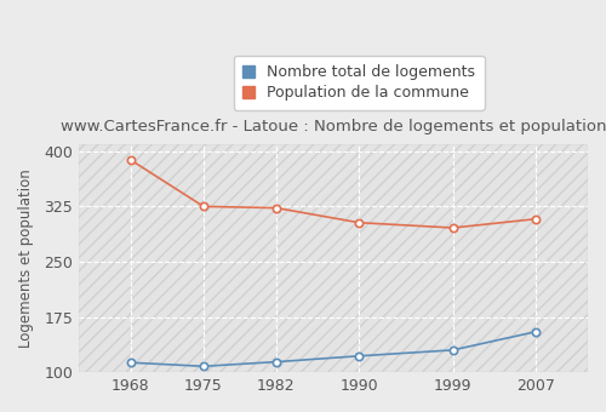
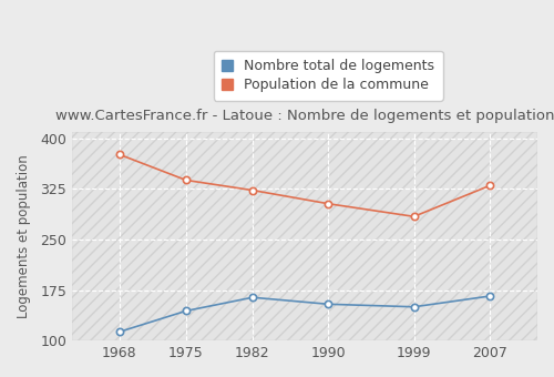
Population de la commune/1968: 388 -> 376
Nombre total de logements/1975: 108 -> 144
Population de la commune/1975: 325 -> 338
Nombre total de logements/1982: 114 -> 164
Nombre total de logements/1990: 122 -> 154
Nombre total de logements/1999: 130 -> 150
Population de la commune/1999: 296 -> 284
Nombre total de logements/2007: 155 -> 166
Population de la commune/2007: 308 -> 330
